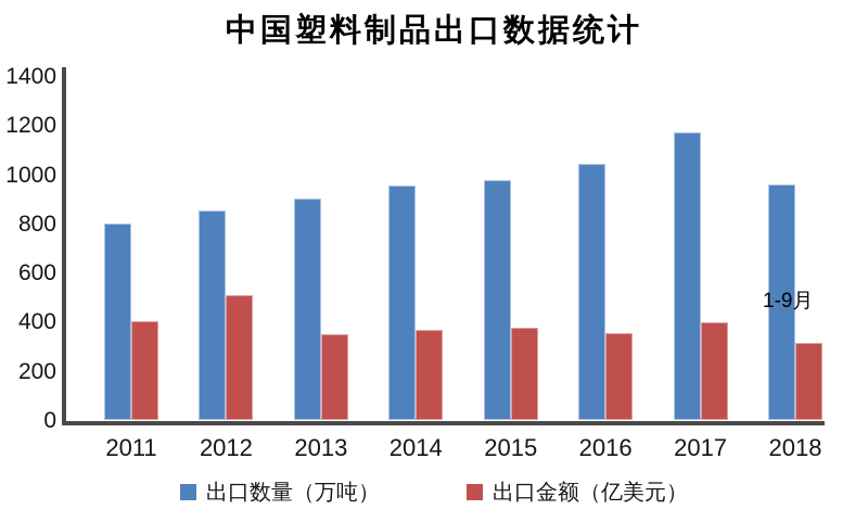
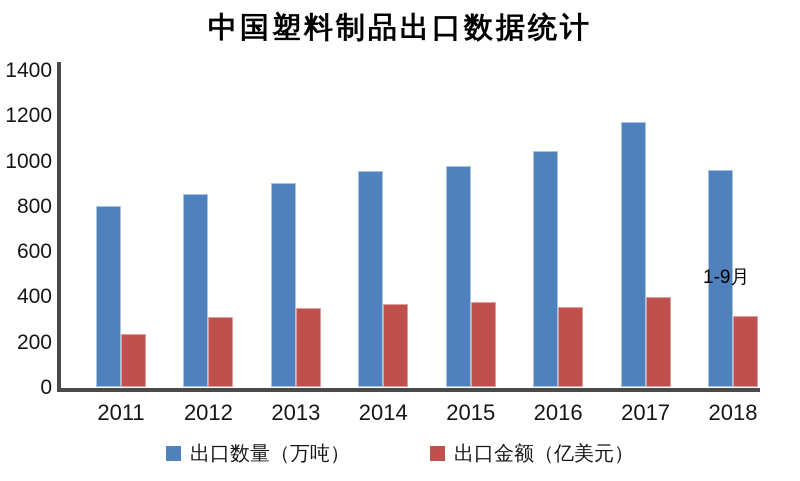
出口金额（亿美元）/2011: 400 -> 230
出口金额（亿美元）/2012: 510 -> 310
